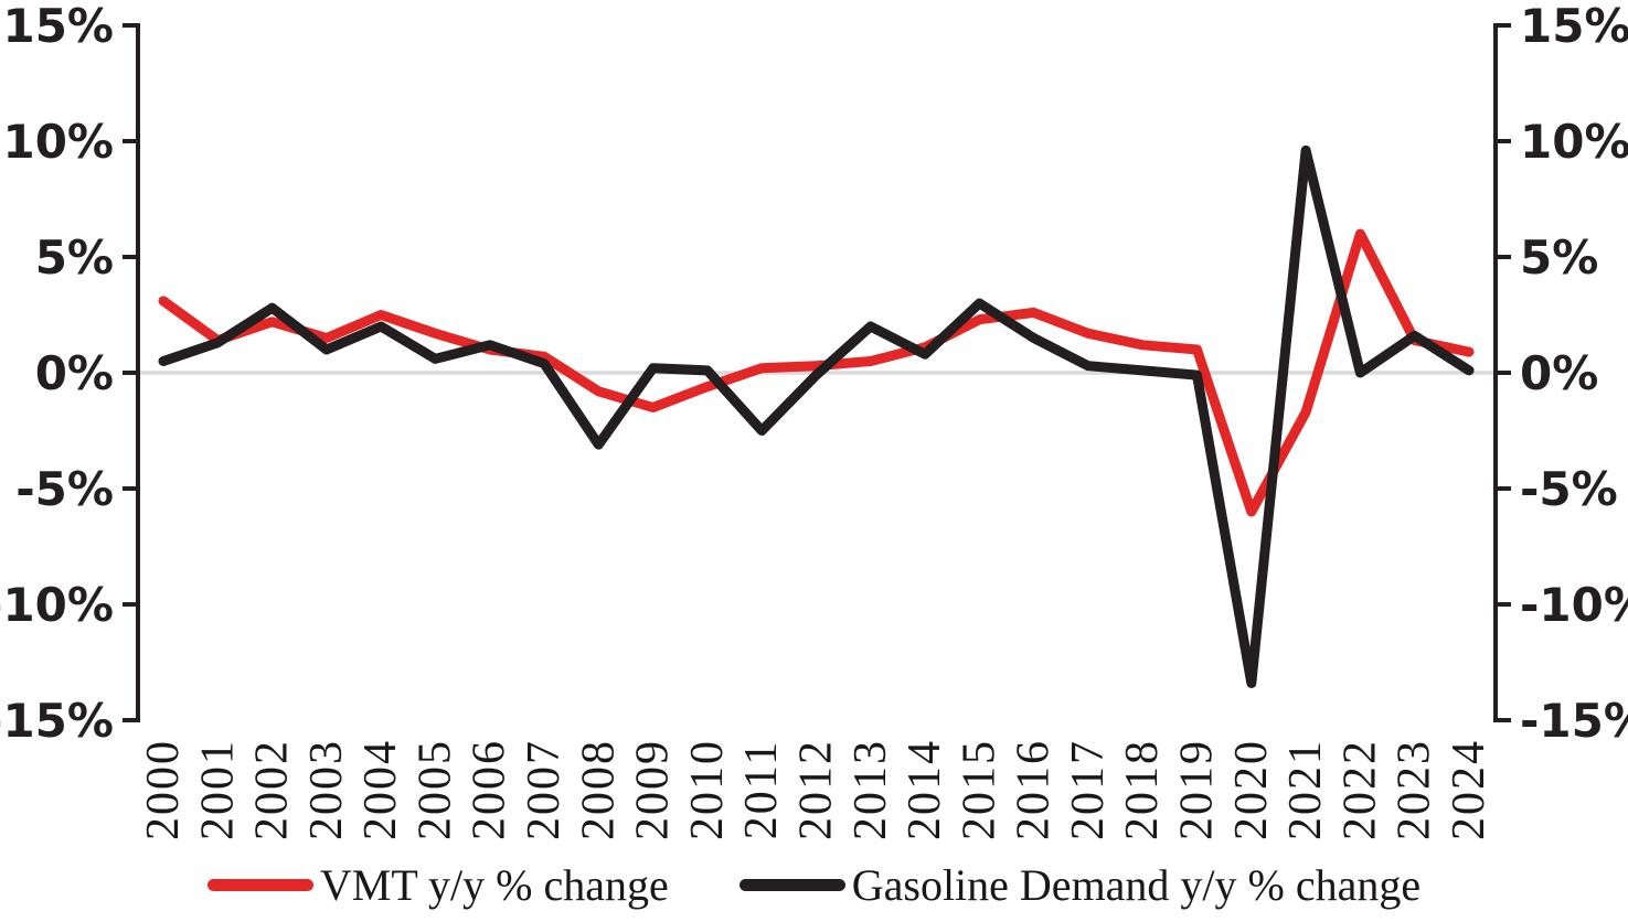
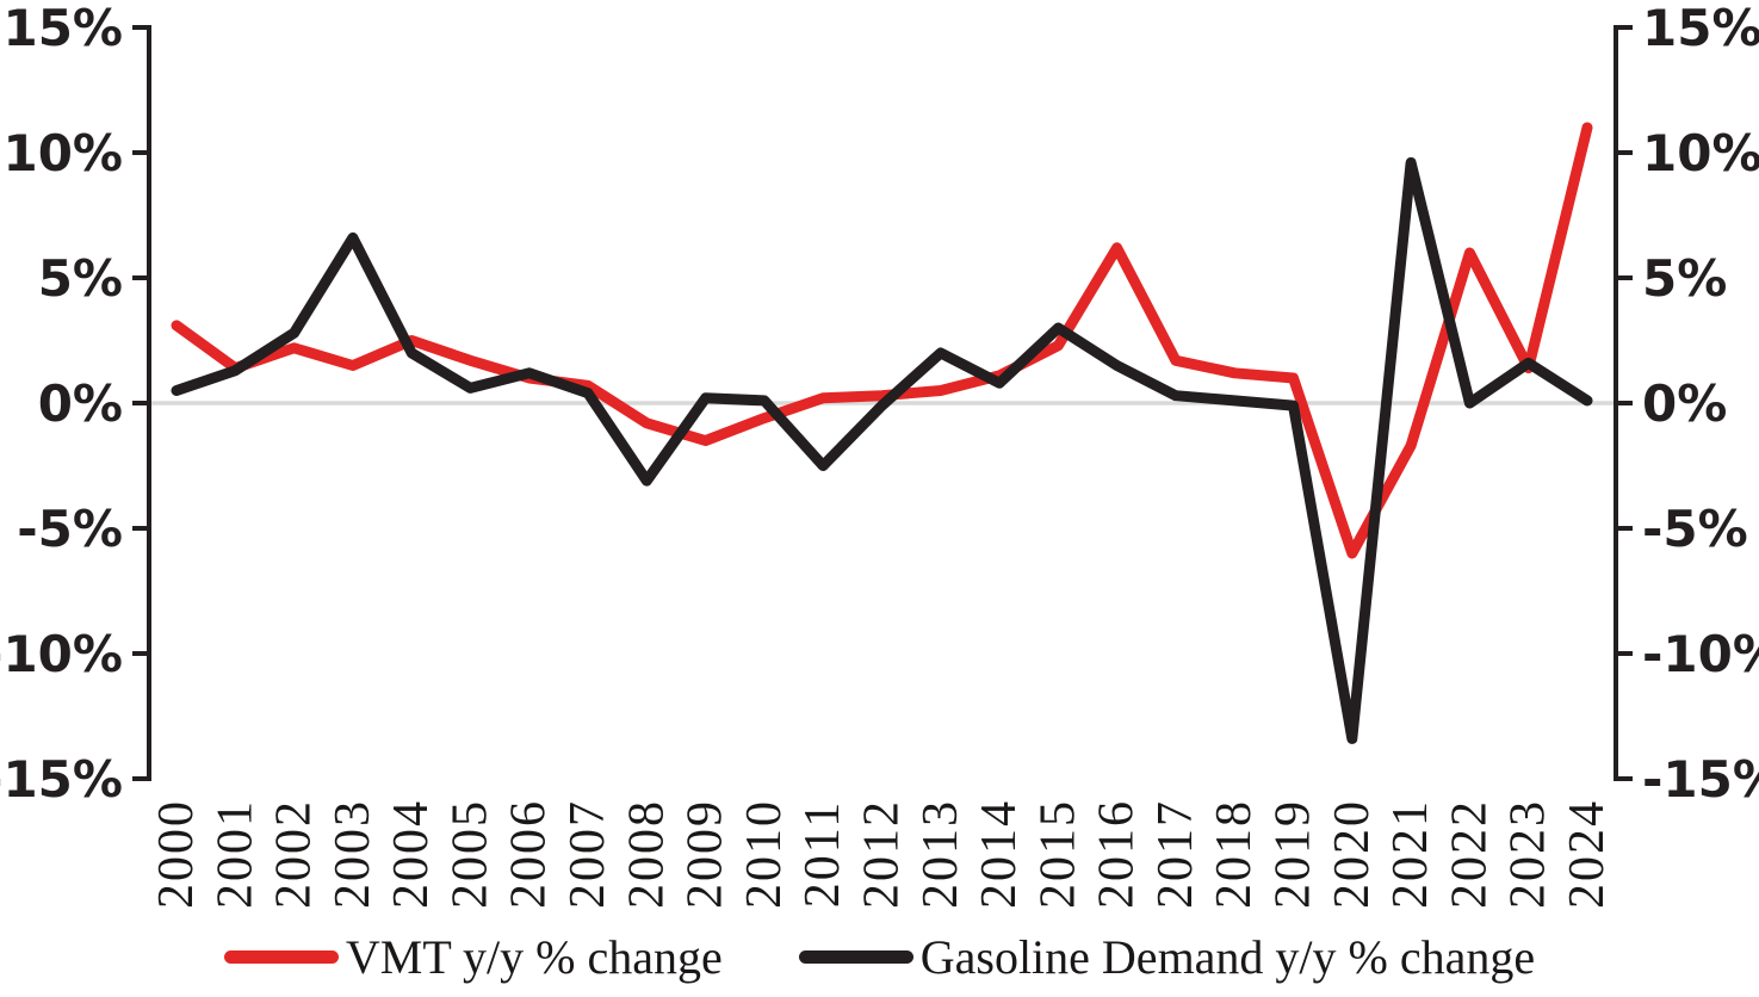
Gasoline Demand y/y % change/2003: 1.0% -> 6.6%
VMT y/y % change/2016: 2.6% -> 6.2%
VMT y/y % change/2024: 0.9% -> 11.0%
